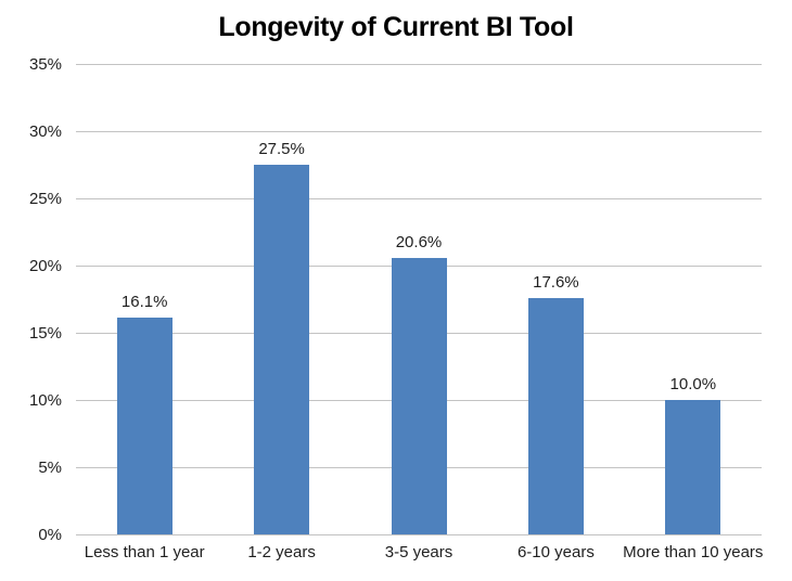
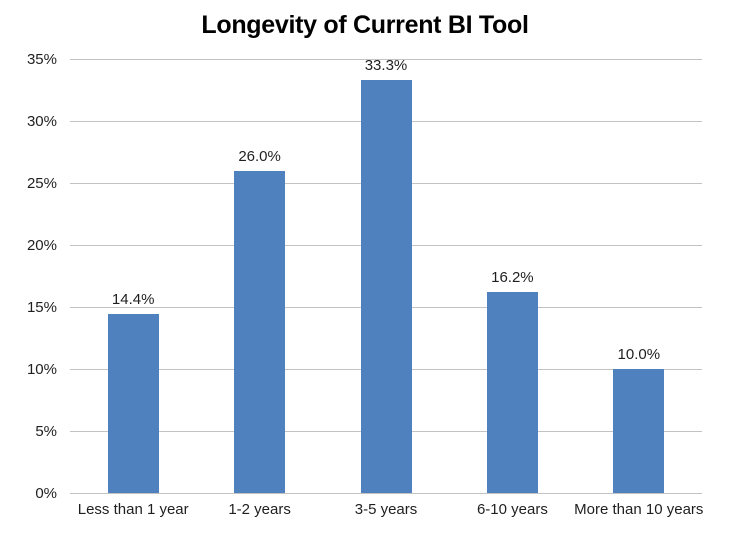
Less than 1 year: 16.1% -> 14.4%
1-2 years: 27.5% -> 26.0%
3-5 years: 20.6% -> 33.3%
6-10 years: 17.6% -> 16.2%
